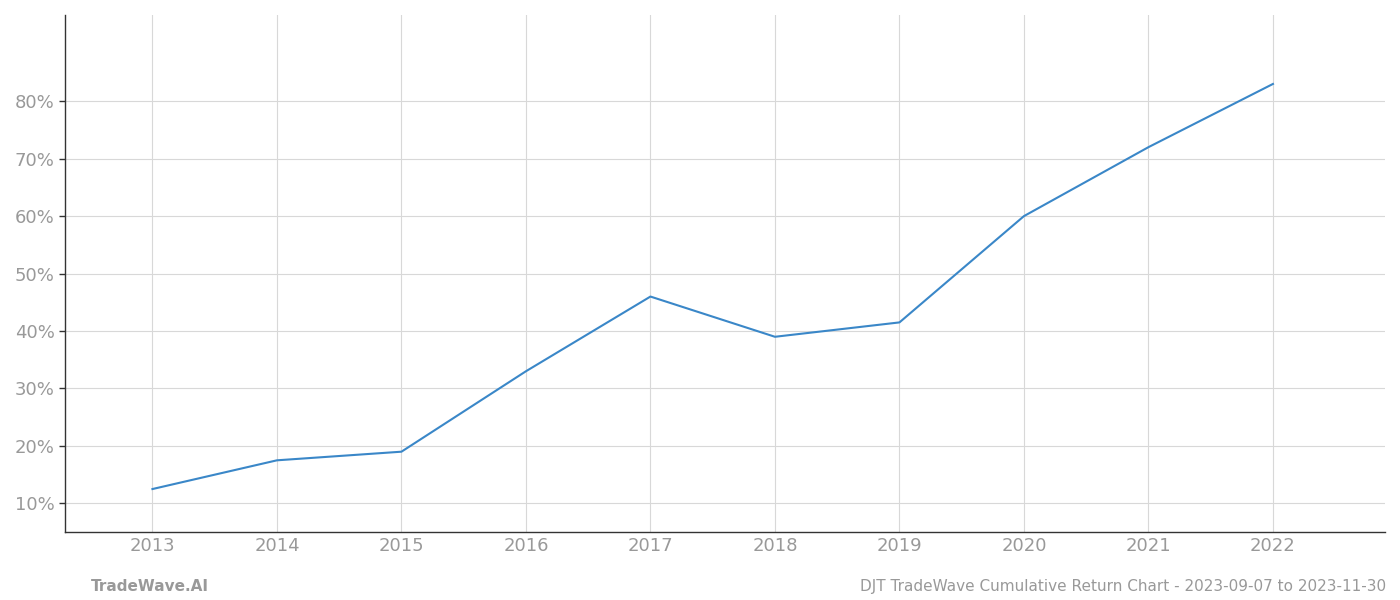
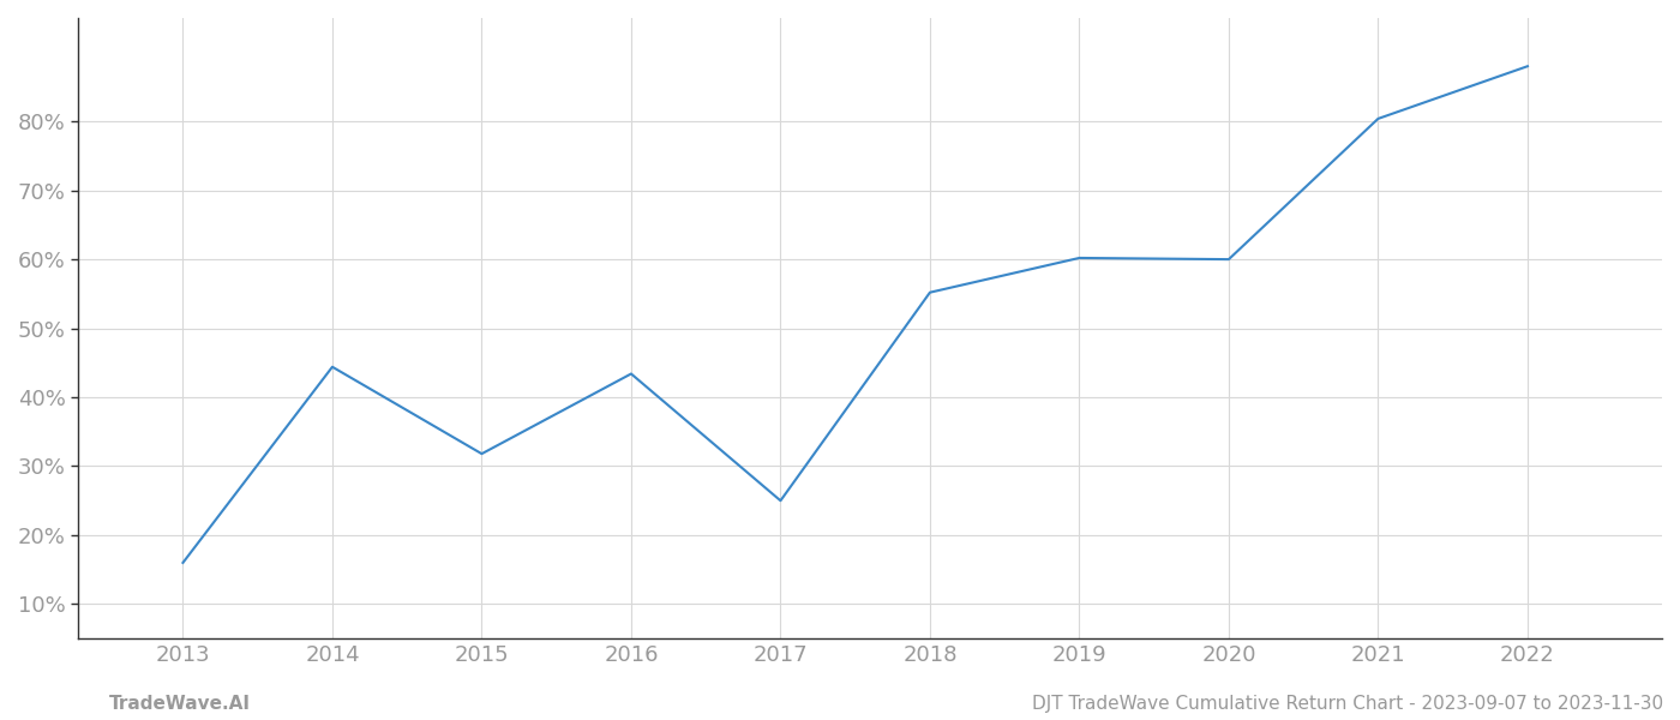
2013: 12.5% -> 16.0%
2014: 17.5% -> 44.4%
2015: 19.0% -> 31.8%
2016: 33.0% -> 43.4%
2017: 46.0% -> 25.0%
2018: 39.0% -> 55.2%
2019: 41.5% -> 60.2%
2021: 72.0% -> 80.4%
2022: 83.0% -> 88.0%
